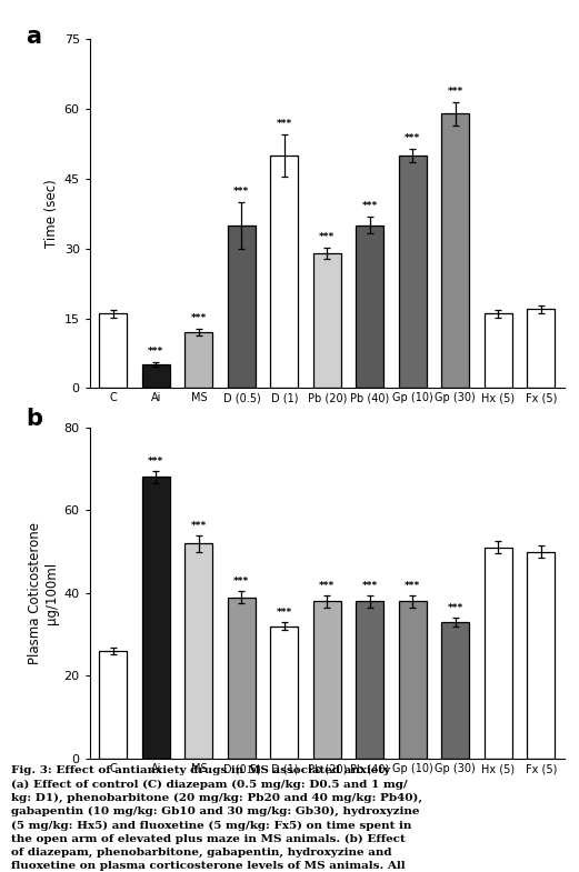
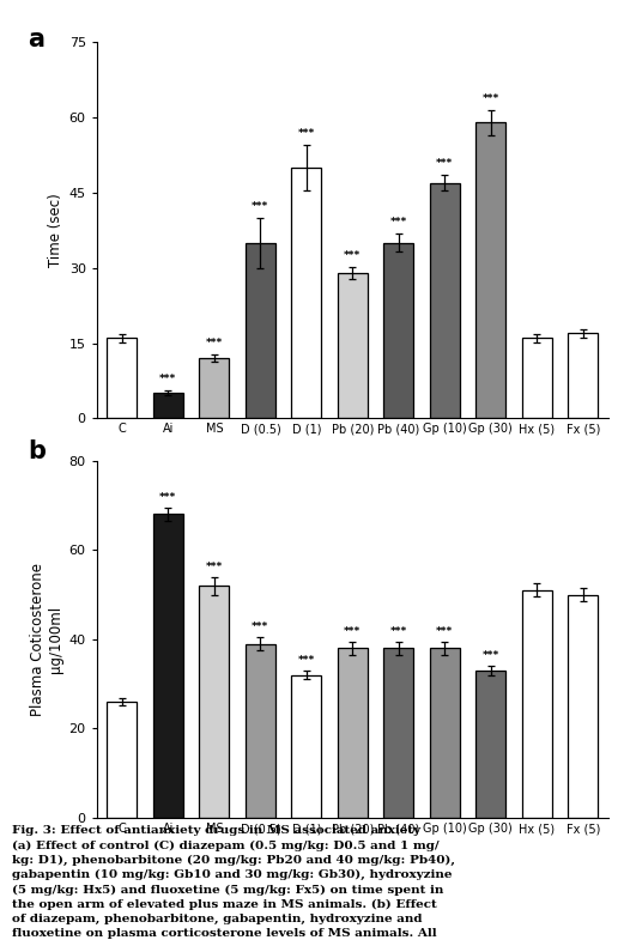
Gp (10): 50 -> 47
